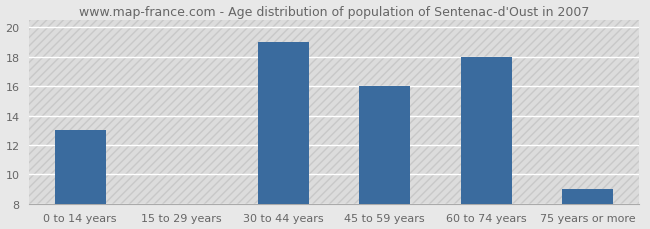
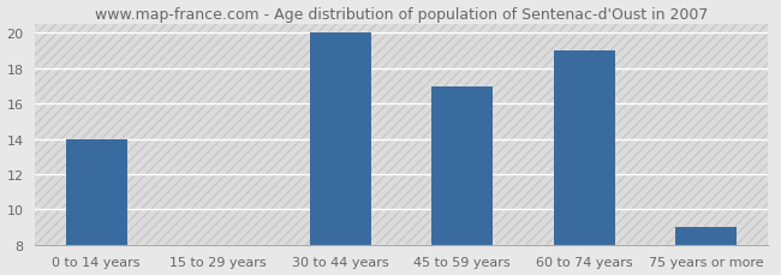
0 to 14 years: 13 -> 14
30 to 44 years: 19 -> 20
45 to 59 years: 16 -> 17
60 to 74 years: 18 -> 19
